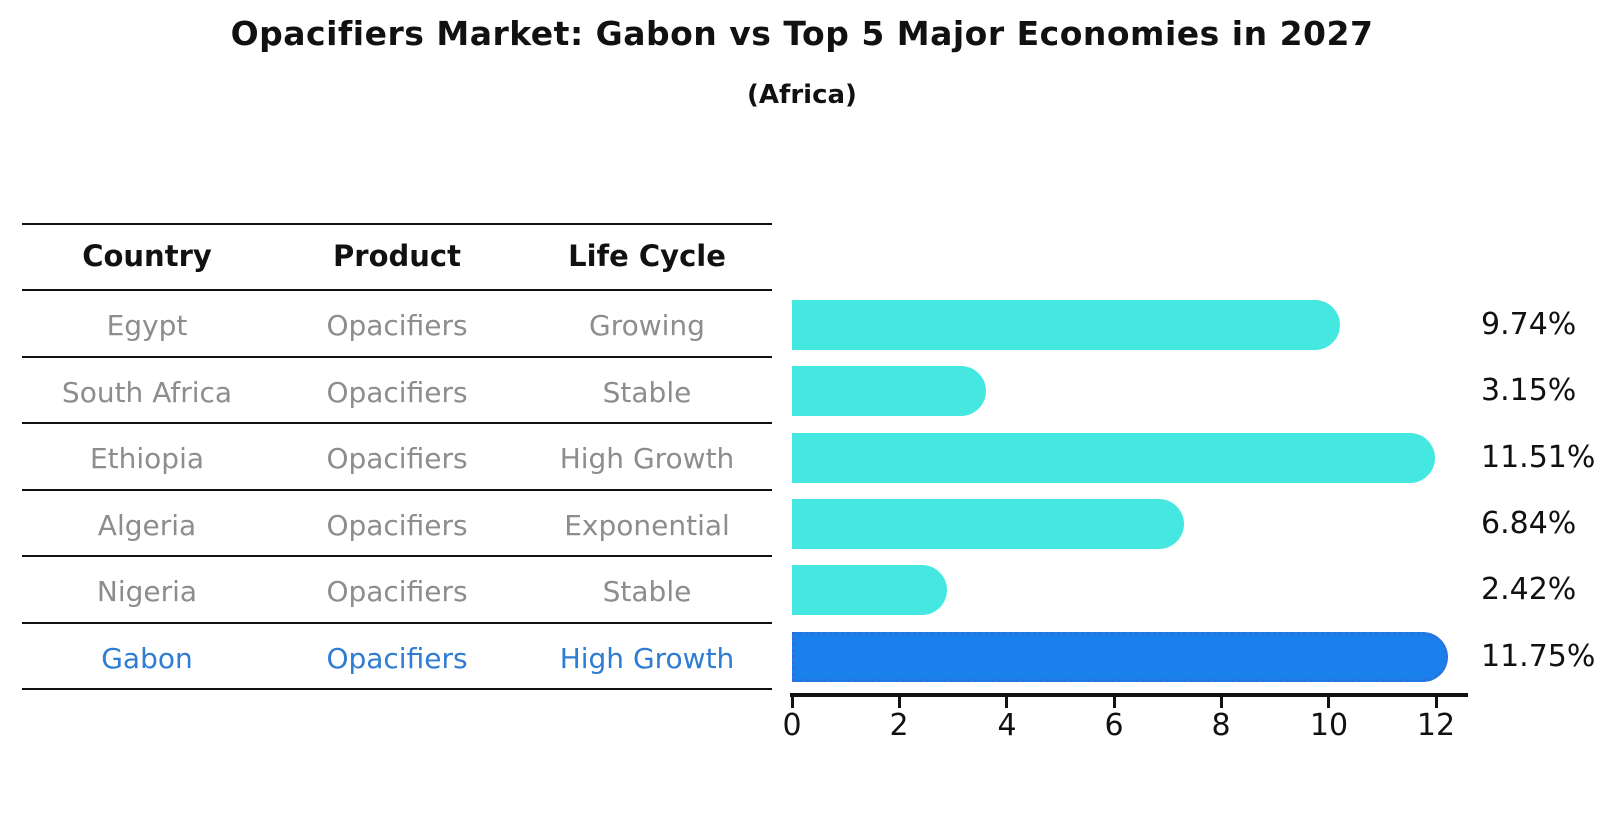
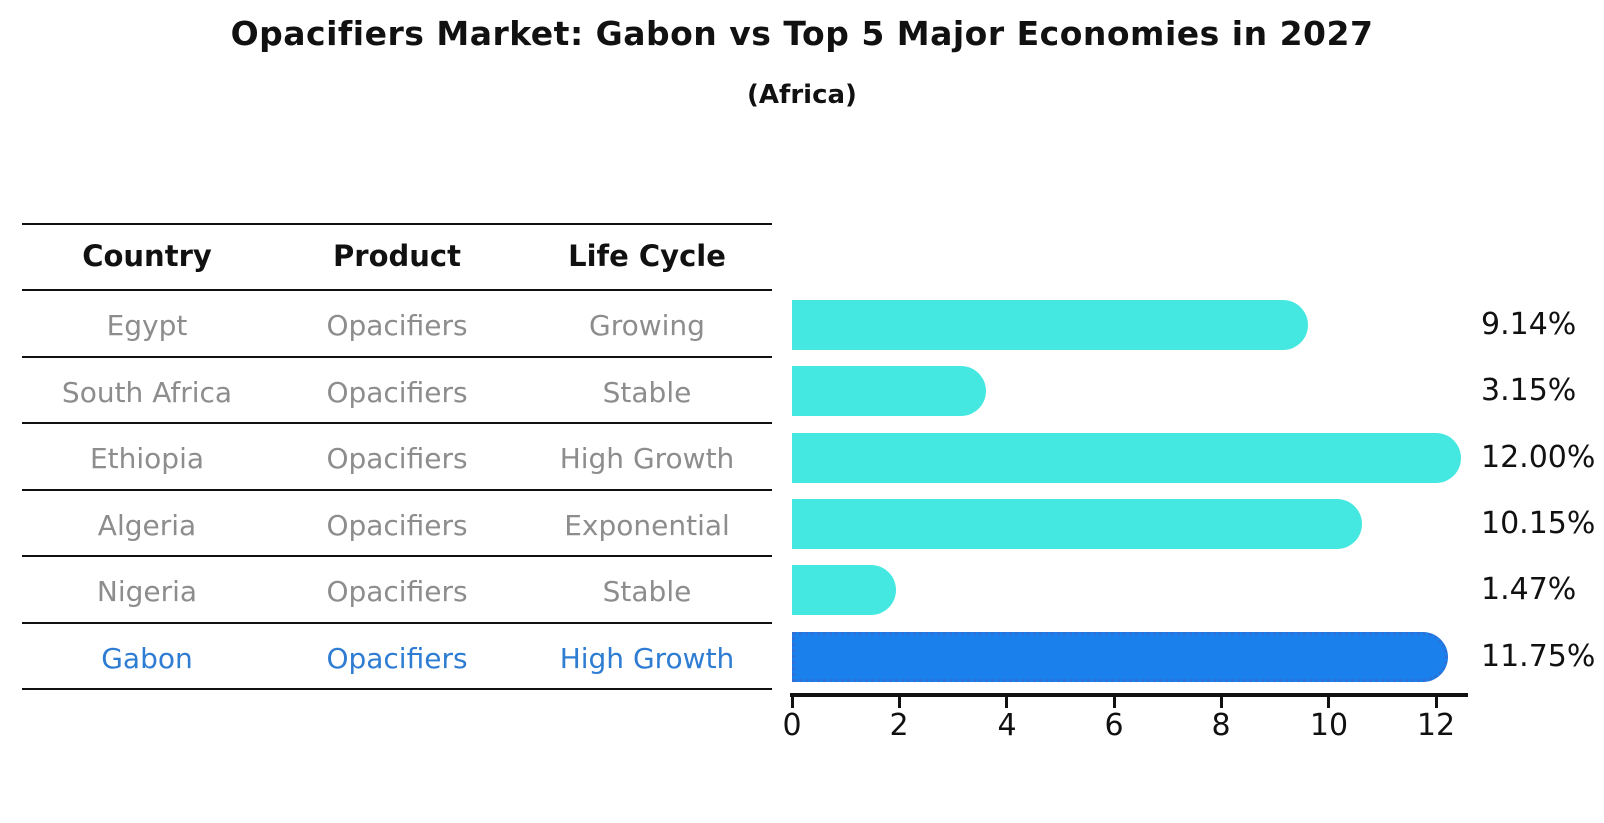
Egypt: 9.74% -> 9.14%
Ethiopia: 11.51% -> 12.00%
Algeria: 6.84% -> 10.15%
Nigeria: 2.42% -> 1.47%
